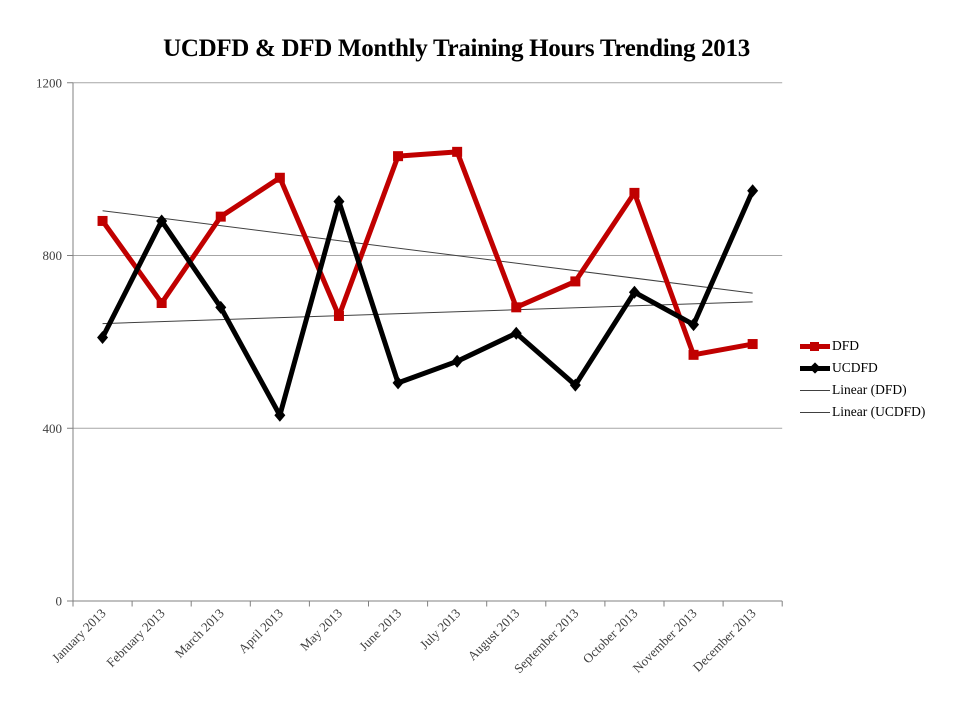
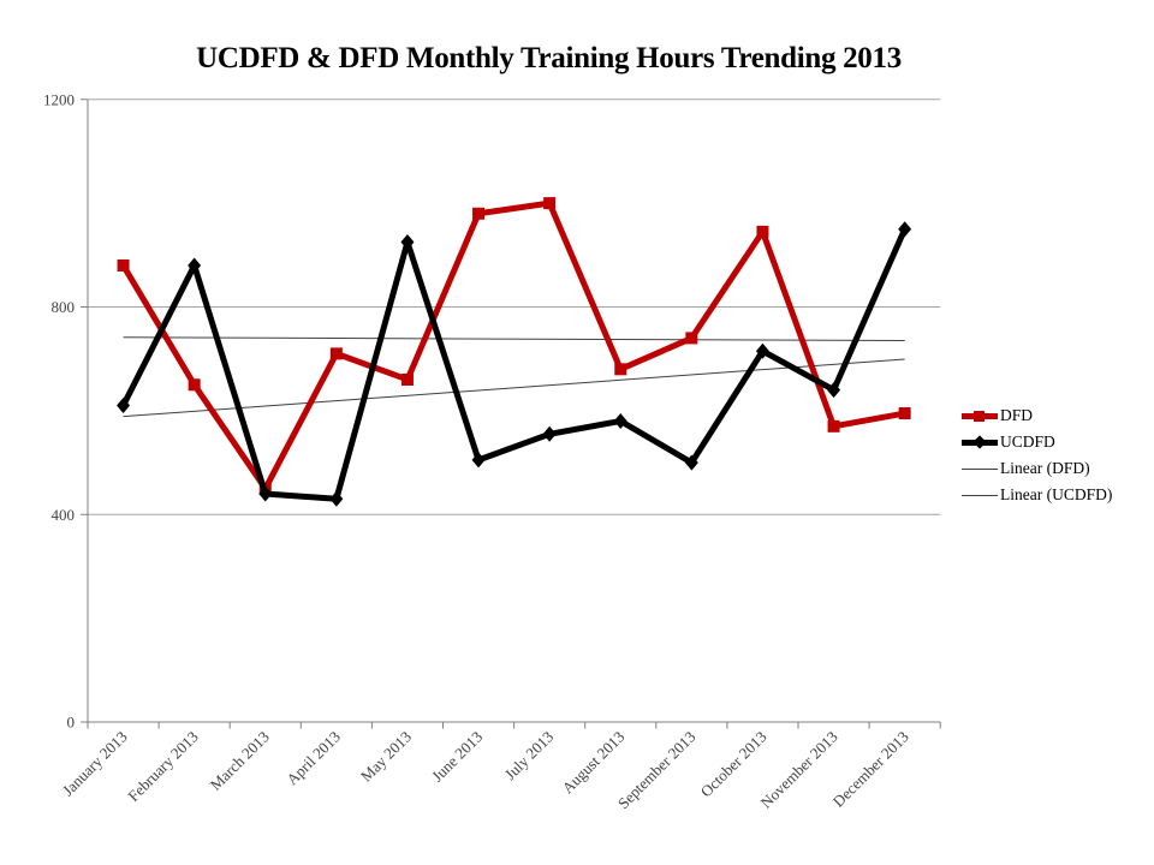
DFD/February 2013: 690 -> 650
DFD/March 2013: 890 -> 450
UCDFD/March 2013: 680 -> 440
DFD/April 2013: 980 -> 710
DFD/June 2013: 1030 -> 980
DFD/July 2013: 1040 -> 1000
UCDFD/August 2013: 620 -> 580
